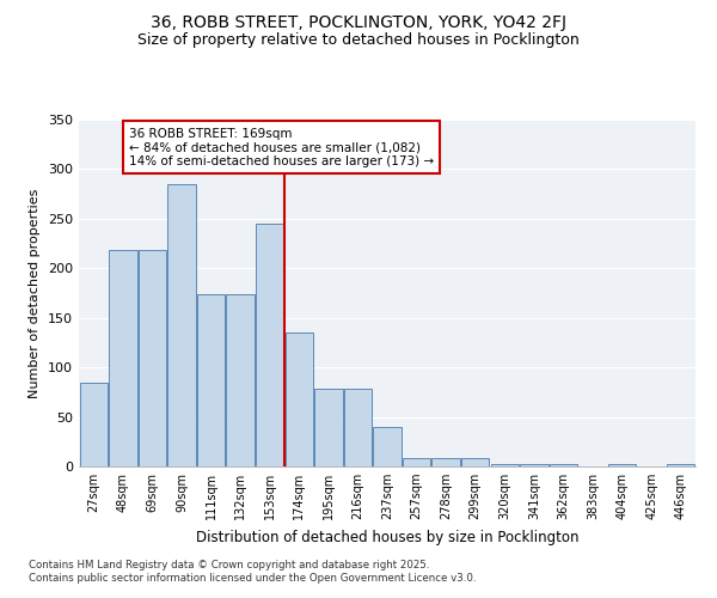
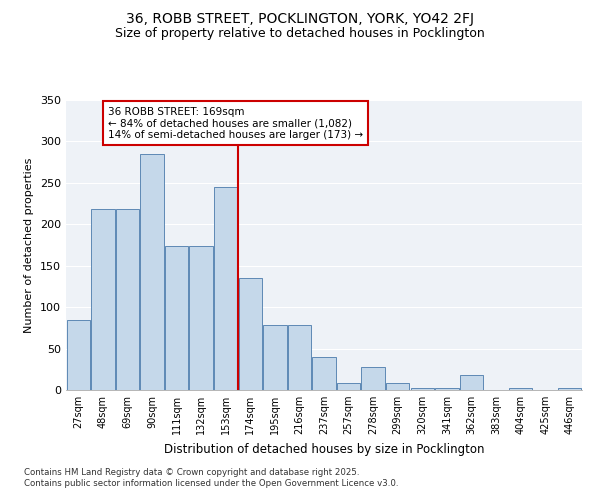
278sqm: 8 -> 28
362sqm: 3 -> 18
